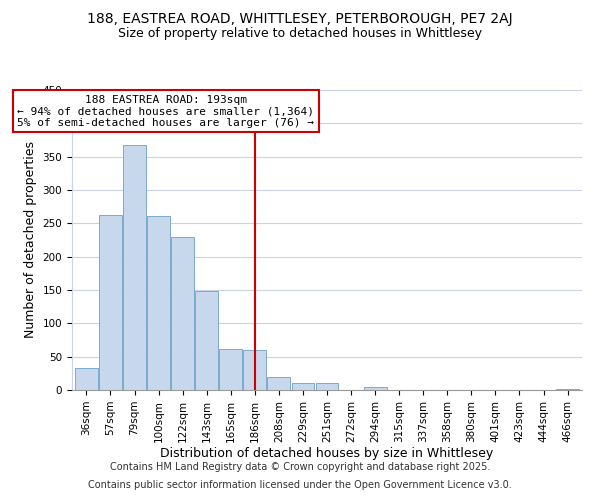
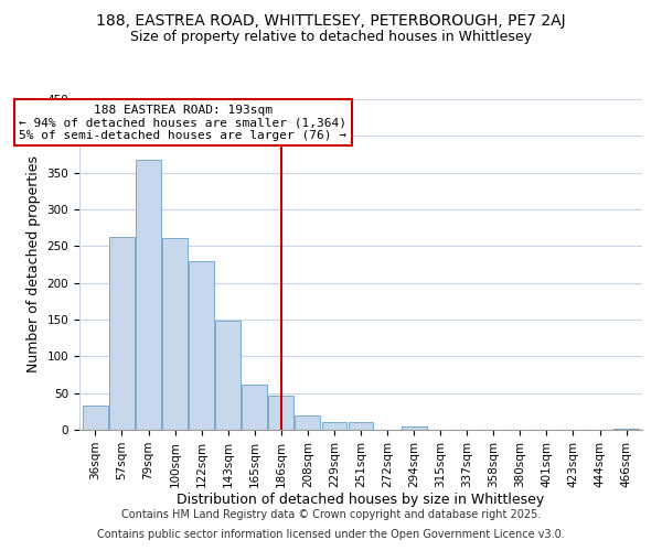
186sqm: 60 -> 46
